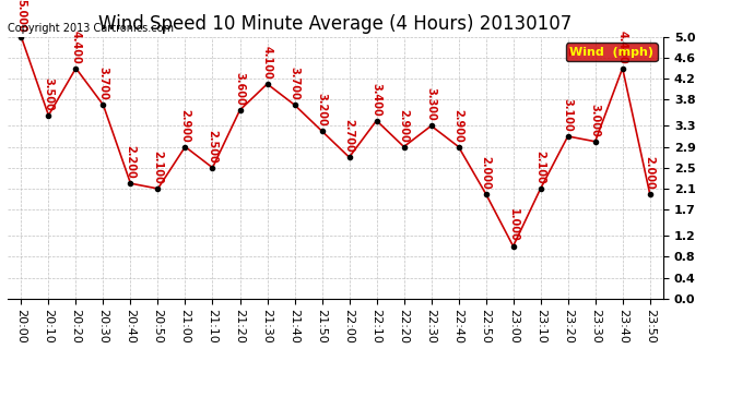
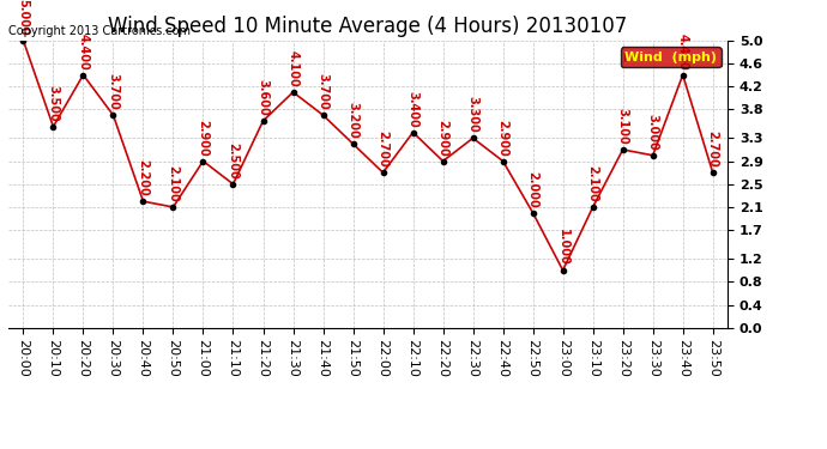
23:50: 2.000 -> 2.700
